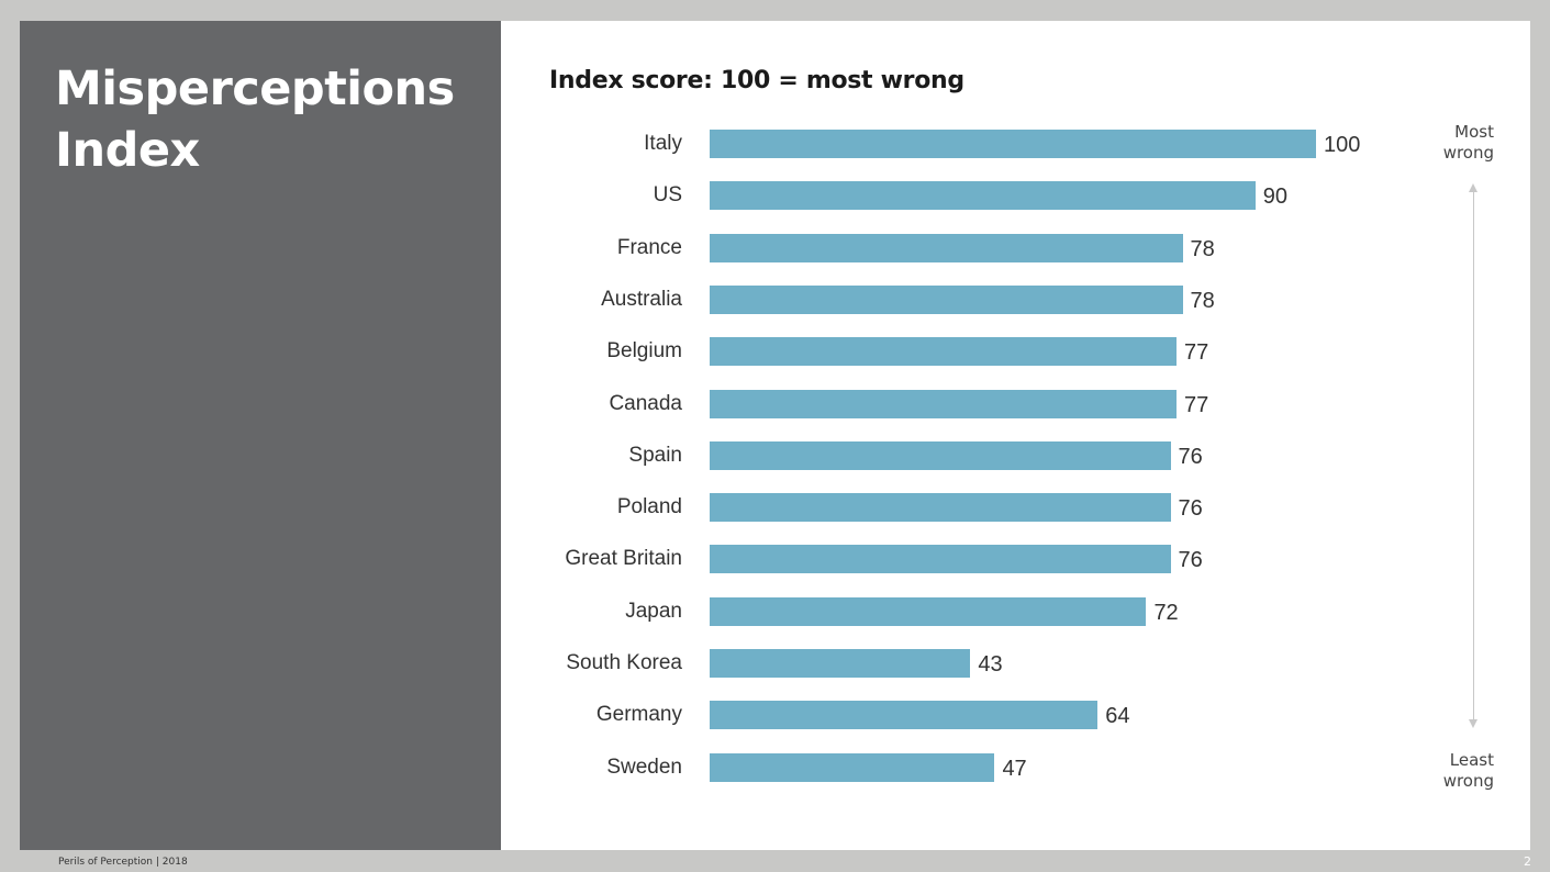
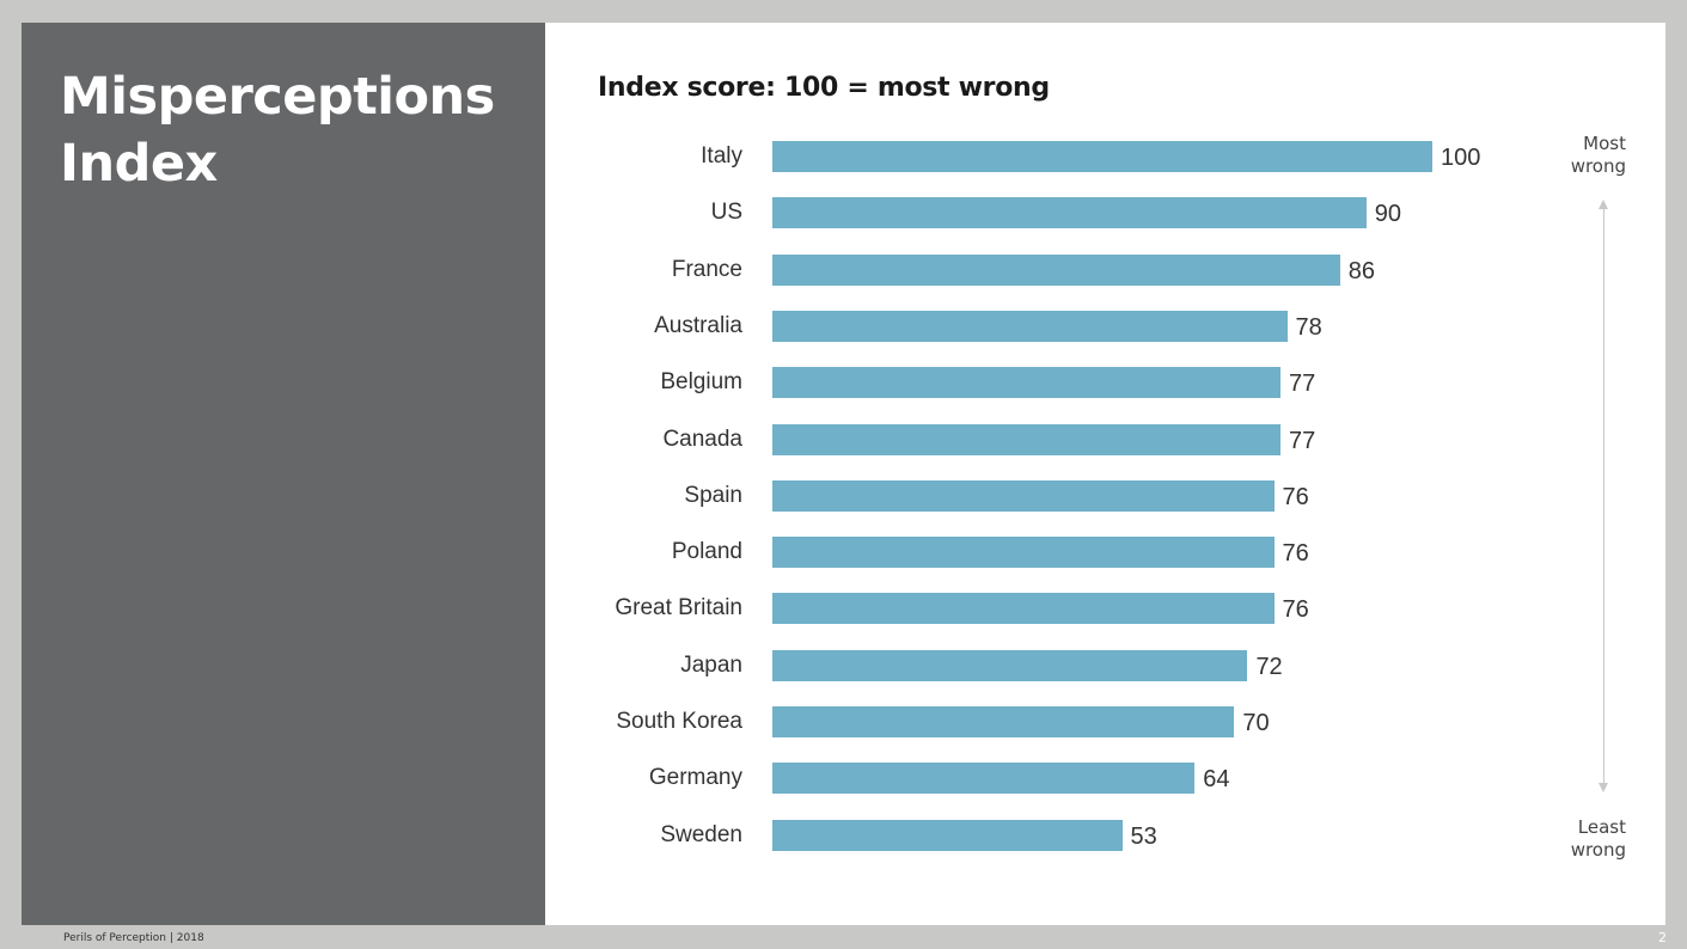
France: 78 -> 86
South Korea: 43 -> 70
Sweden: 47 -> 53
